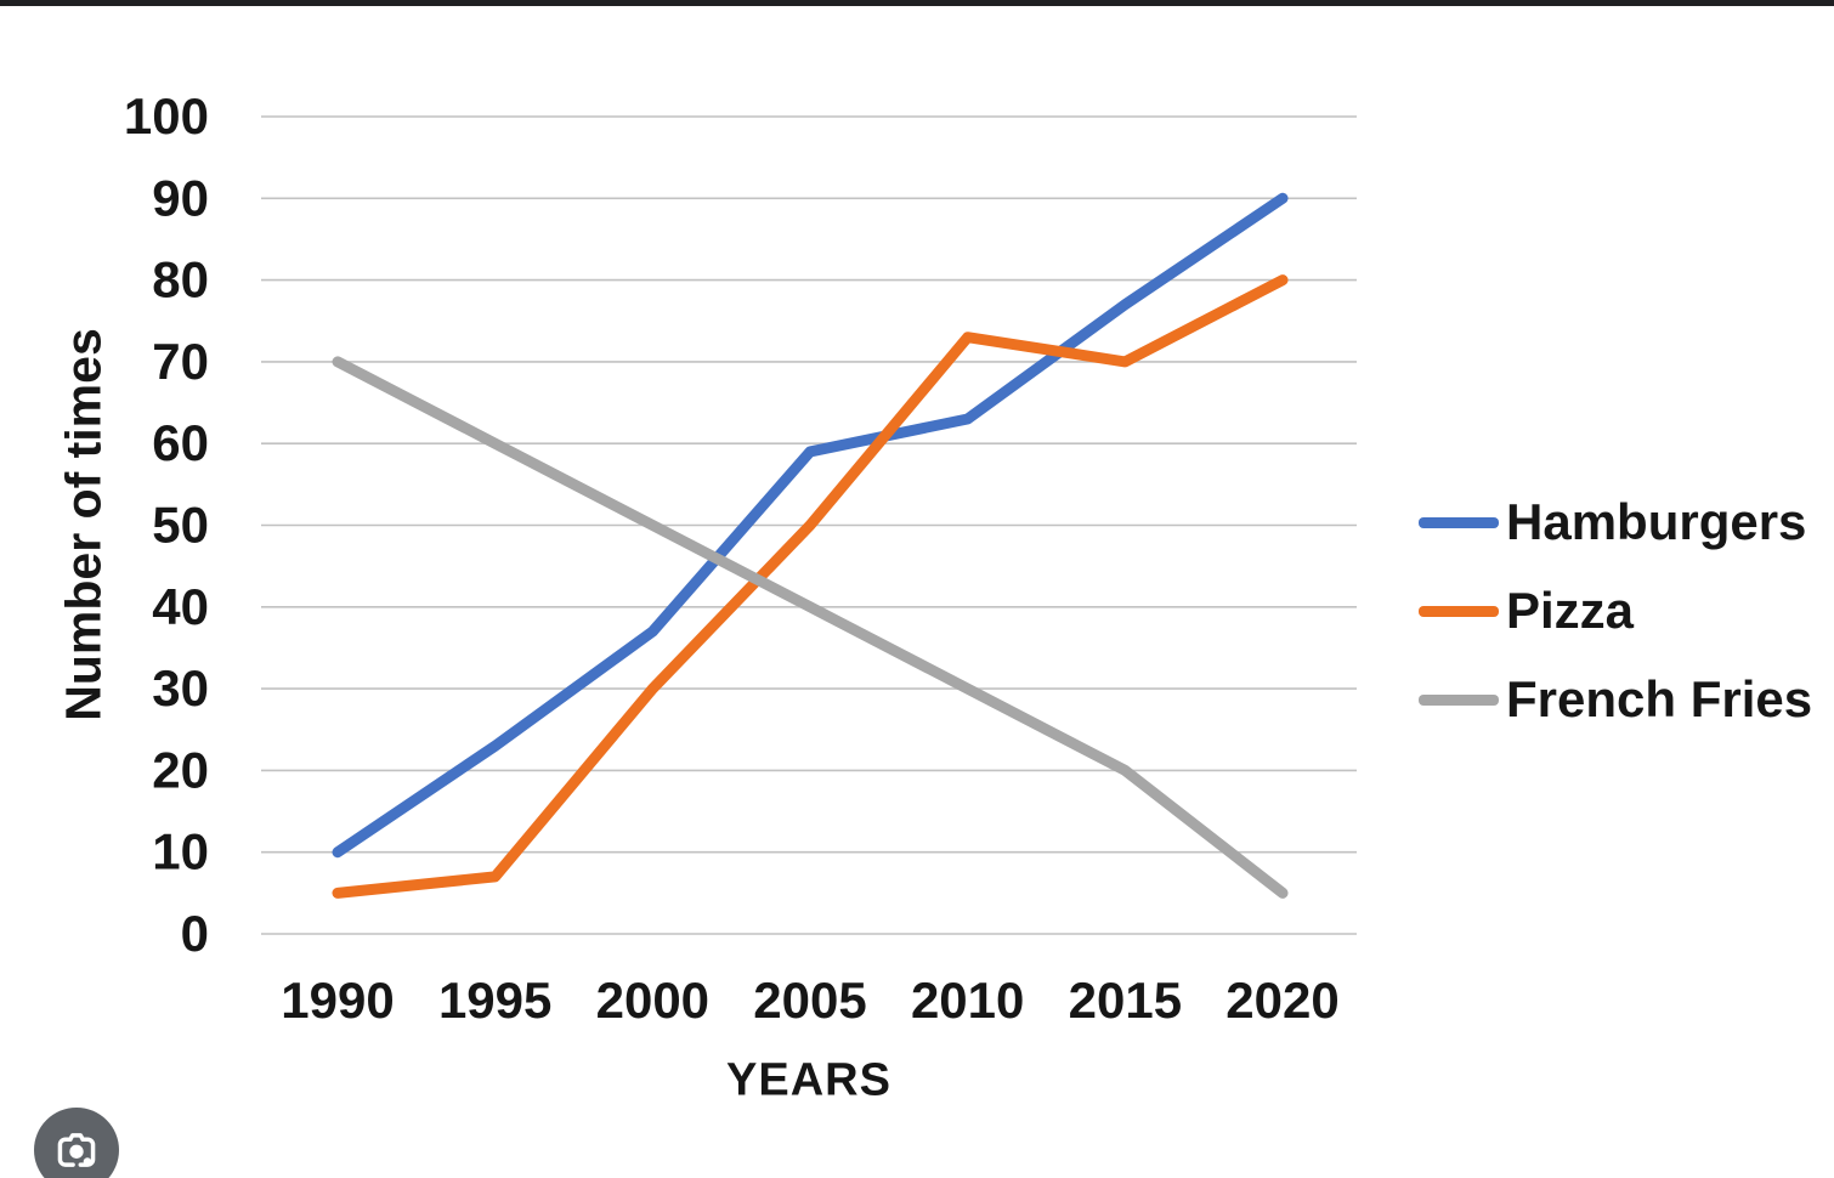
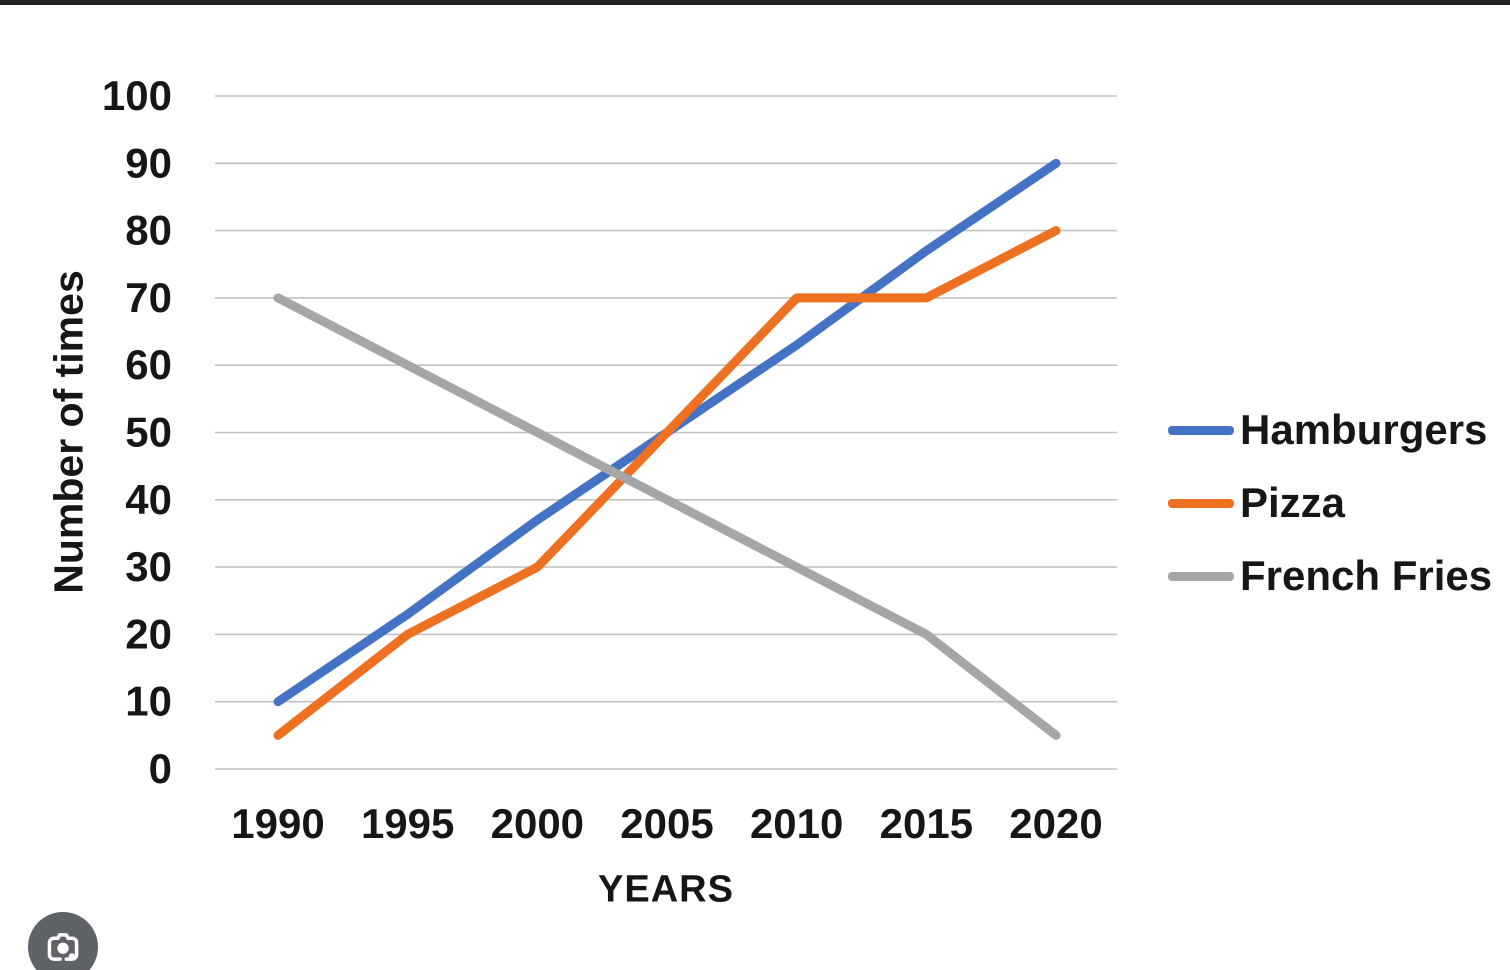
Pizza/1995: 7 -> 20
Hamburgers/2005: 59 -> 50
Pizza/2010: 73 -> 70
